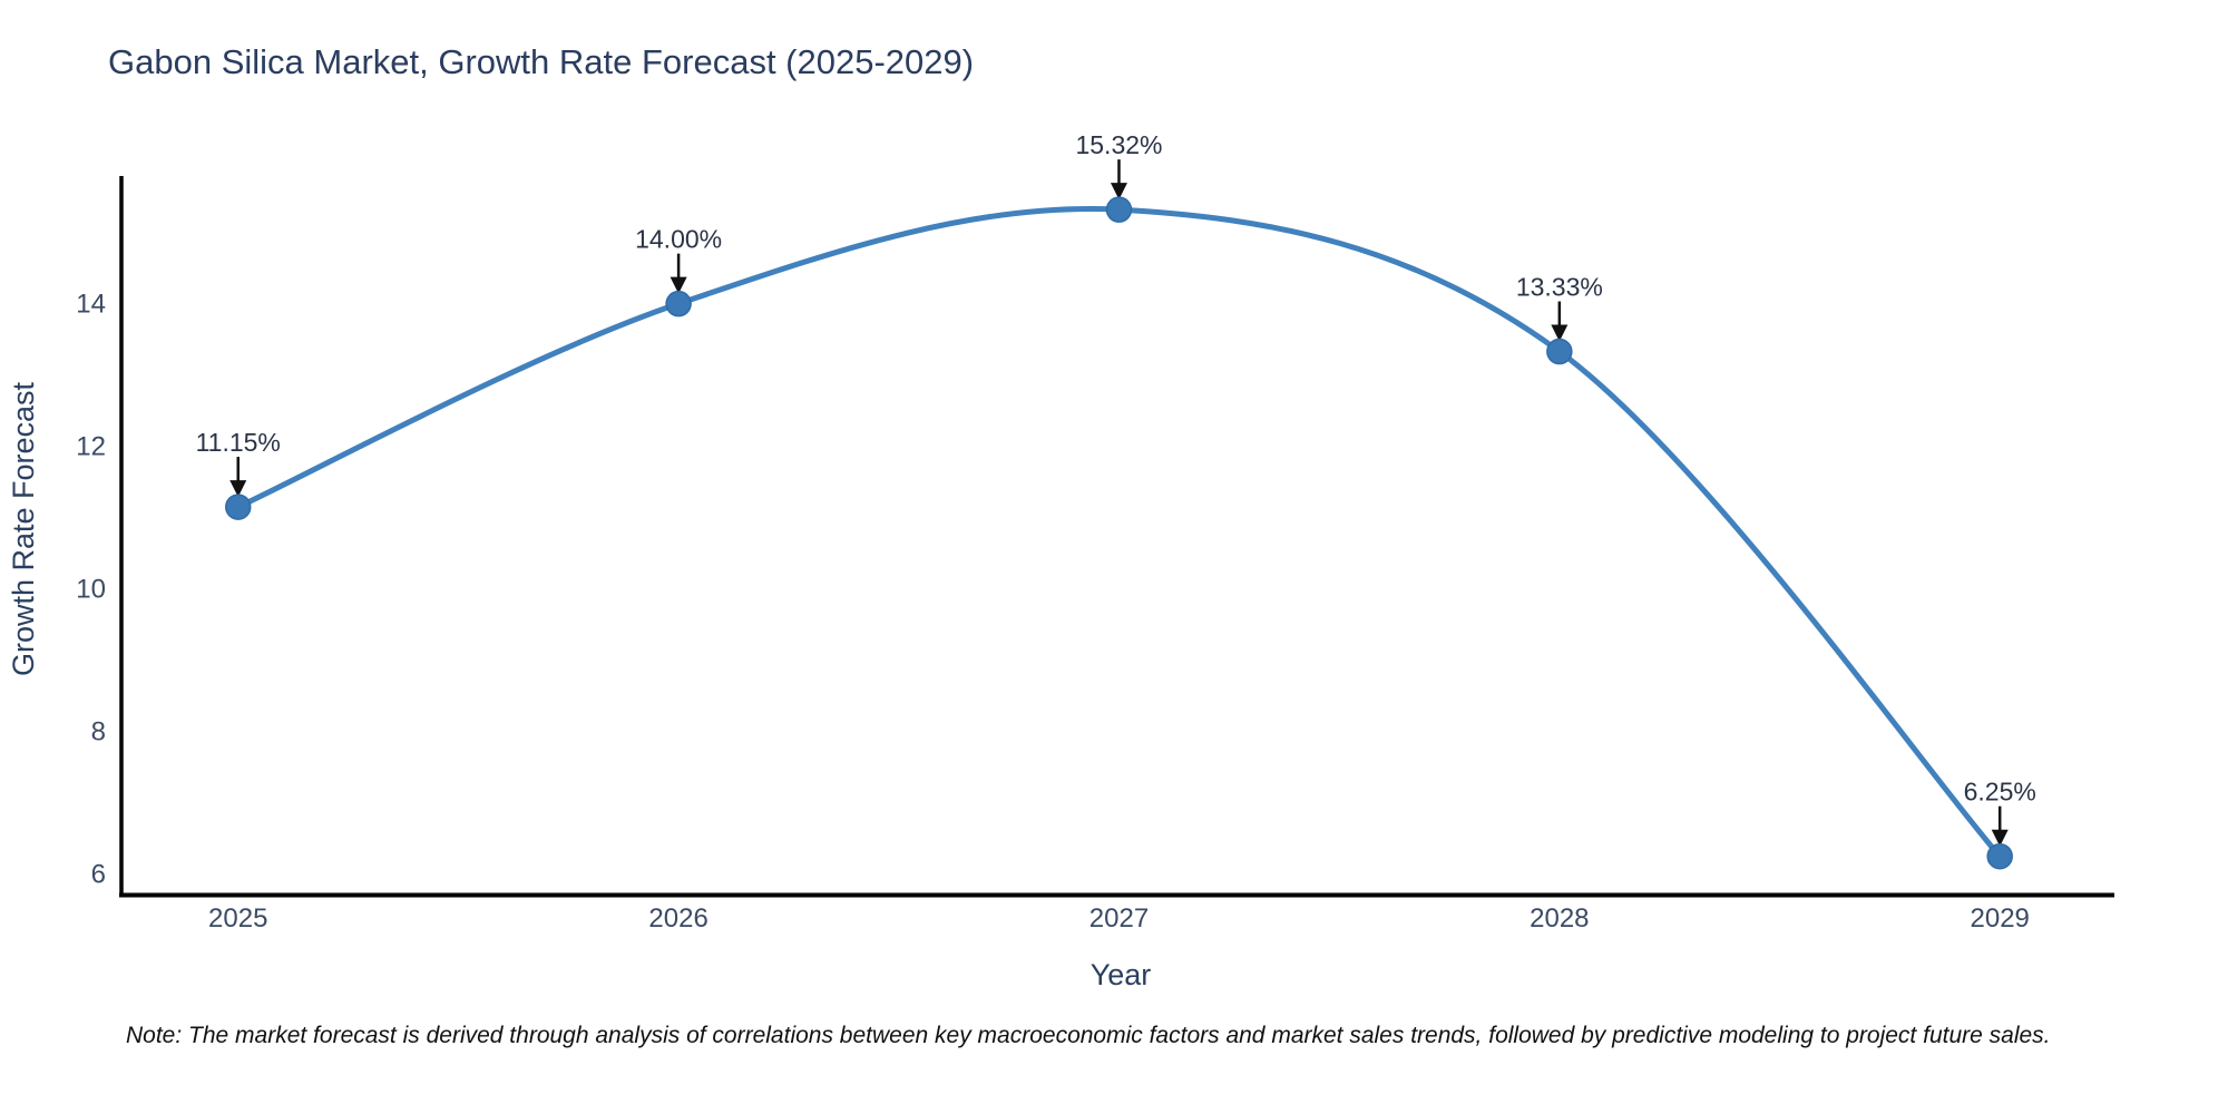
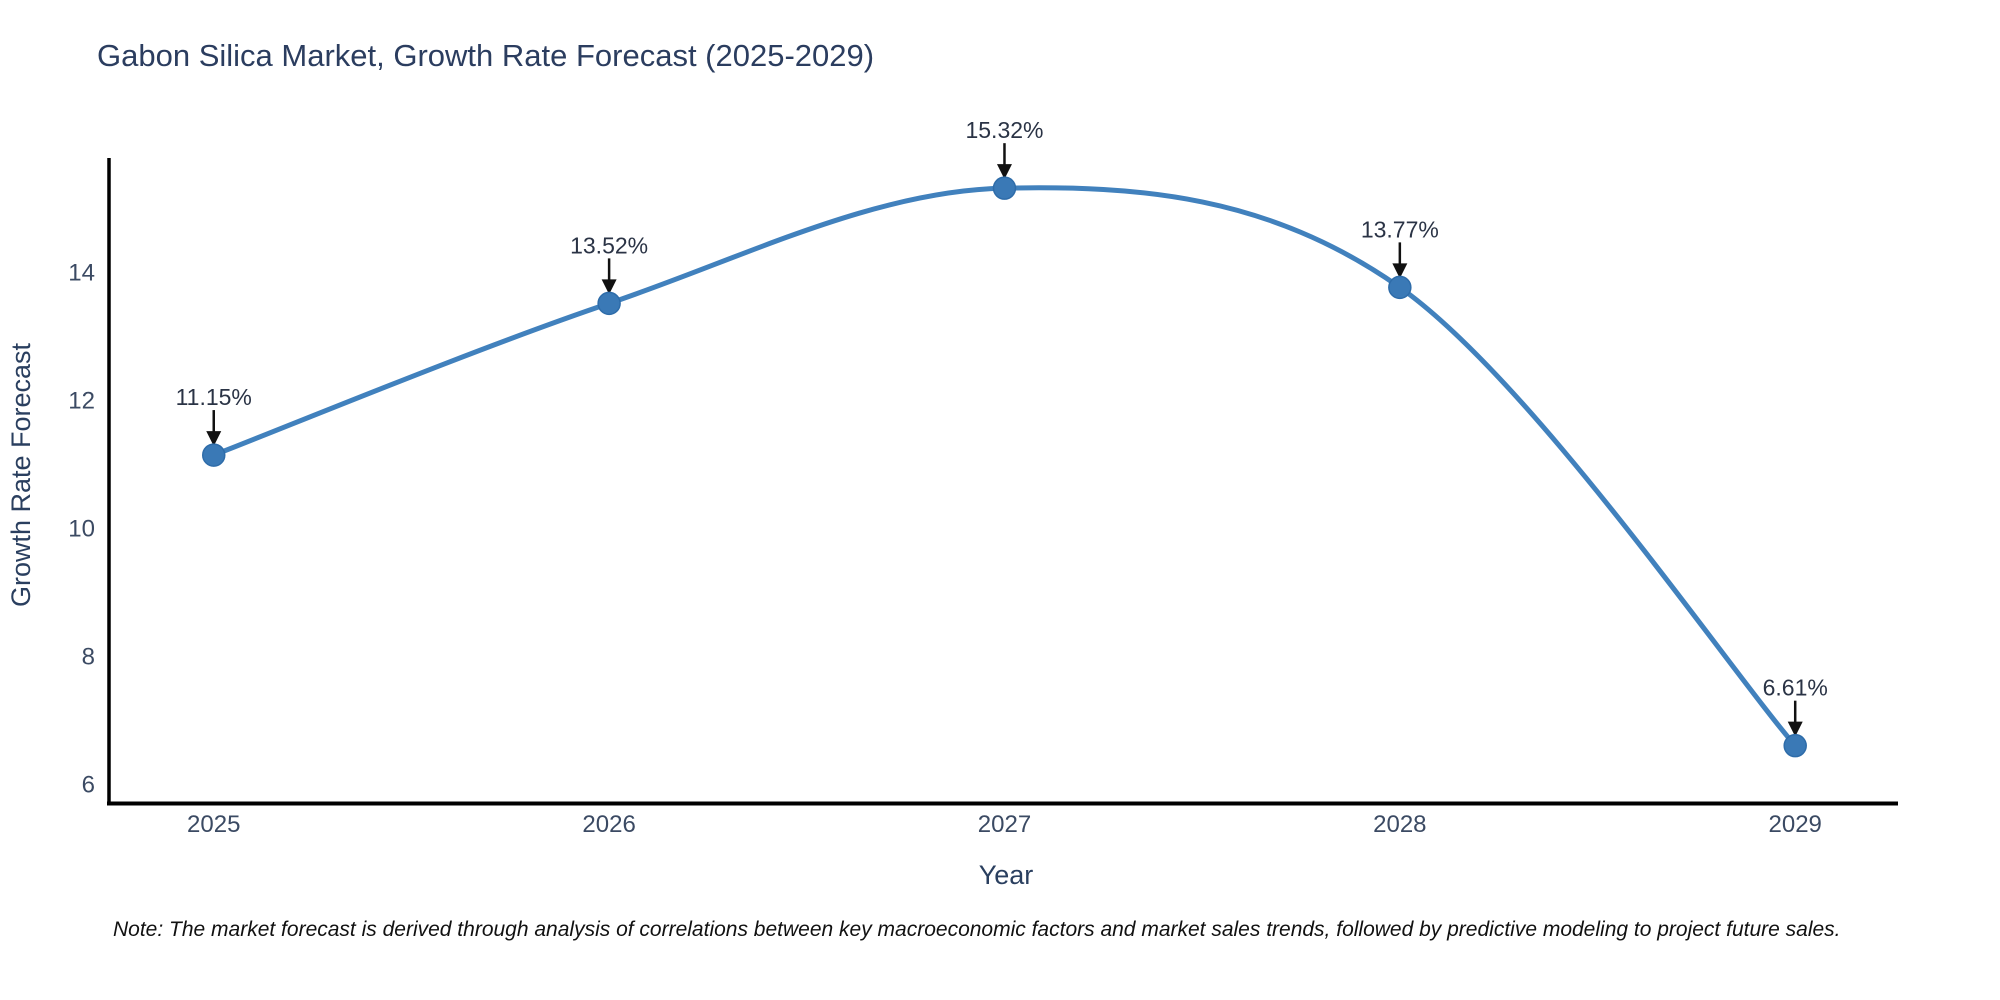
2026: 14.00% -> 13.52%
2028: 13.33% -> 13.77%
2029: 6.25% -> 6.61%
